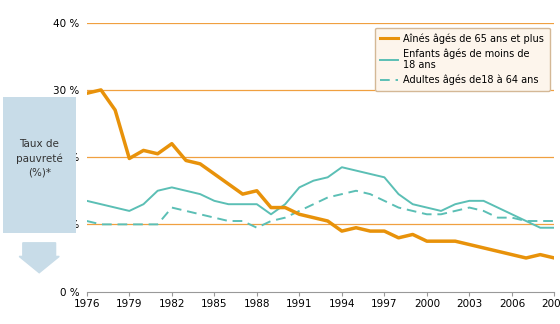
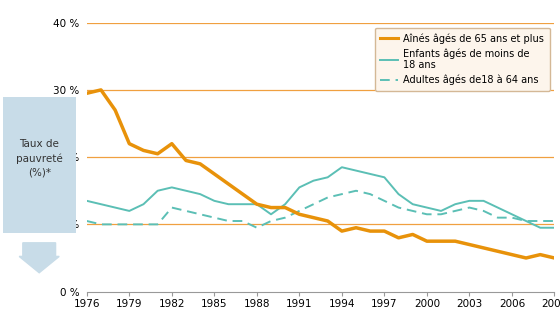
Aînés âgés de 65 ans et plus/1979: 19.8 % -> 22.0 %
Aînés âgés de 65 ans et plus/1988: 15.0 % -> 13.0 %
